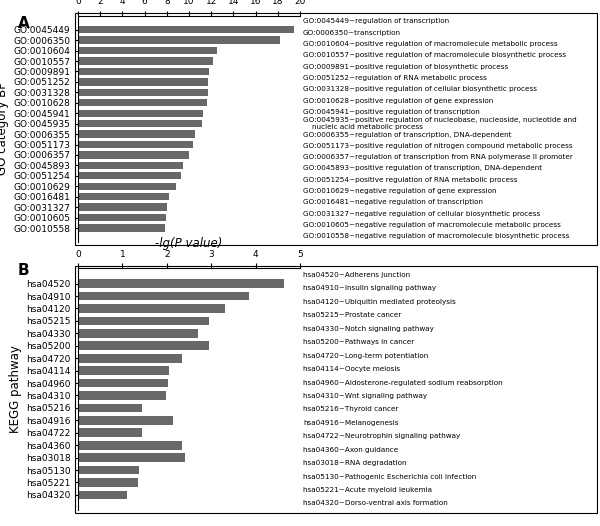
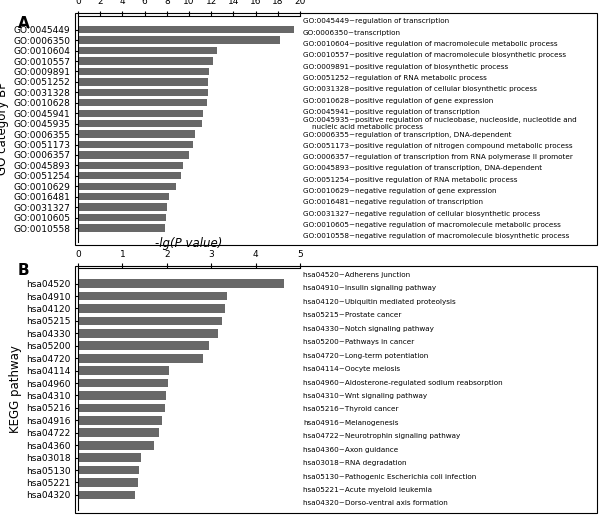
hsa04910: 3.85 -> 3.35
hsa05215: 2.95 -> 3.25
hsa04330: 2.70 -> 3.15
hsa04720: 2.35 -> 2.82
hsa05216: 1.45 -> 1.95
hsa04916: 2.15 -> 1.90
hsa04722: 1.45 -> 1.82
hsa04360: 2.35 -> 1.72
hsa03018: 2.40 -> 1.42
hsa04320: 1.10 -> 1.28
